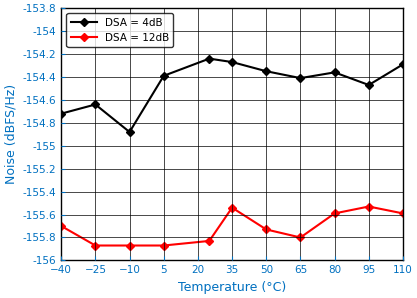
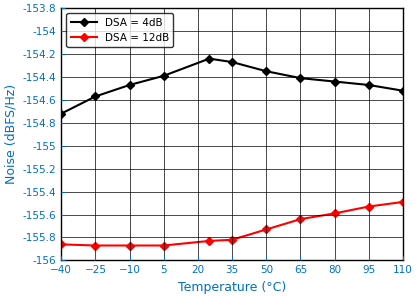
DSA = 12dB/−40: -155.70 -> -155.86
DSA = 4dB/−25: -154.64 -> -154.57
DSA = 4dB/−10: -154.88 -> -154.47
DSA = 12dB/35: -155.54 -> -155.82
DSA = 12dB/65: -155.80 -> -155.64
DSA = 4dB/80: -154.36 -> -154.44
DSA = 4dB/110: -154.29 -> -154.52
DSA = 12dB/110: -155.59 -> -155.49
